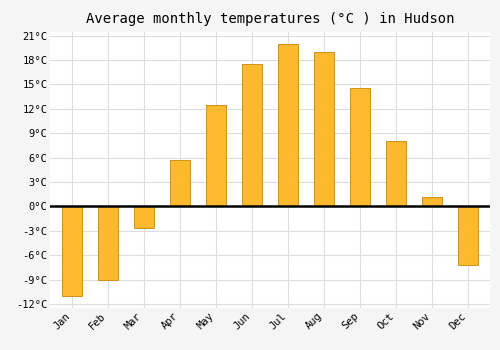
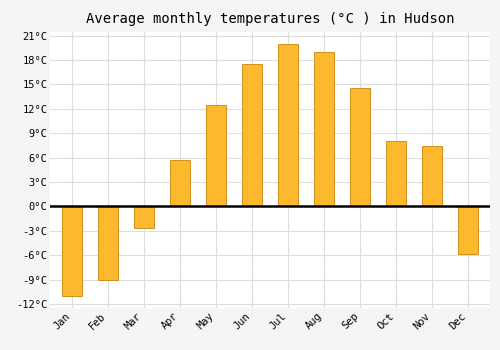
Nov: 1.2°C -> 7.4°C
Dec: -7.2°C -> -5.8°C
